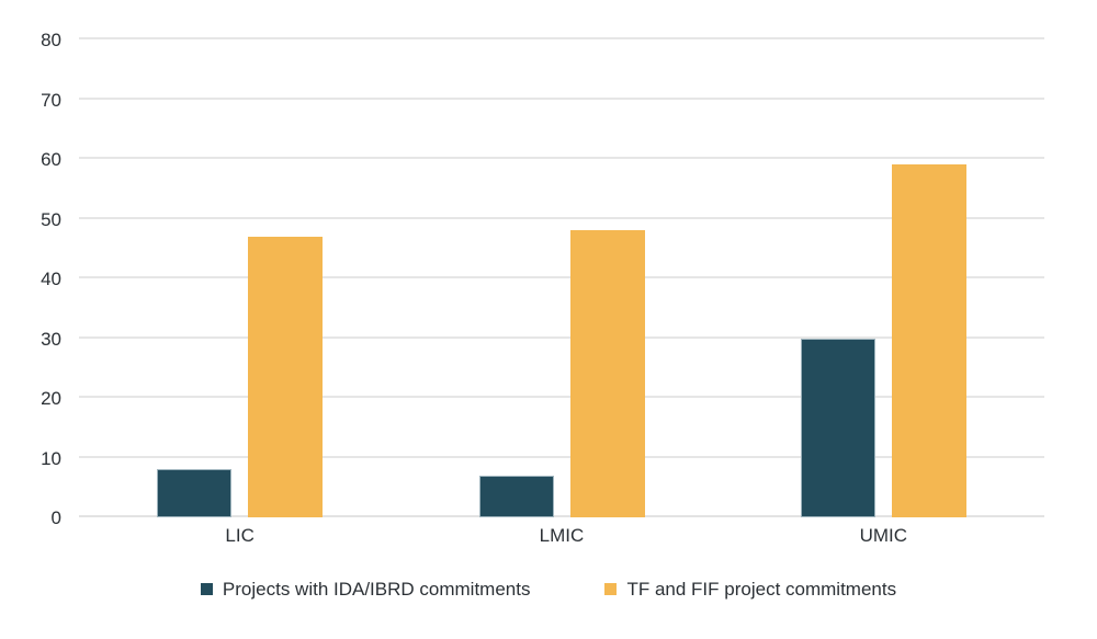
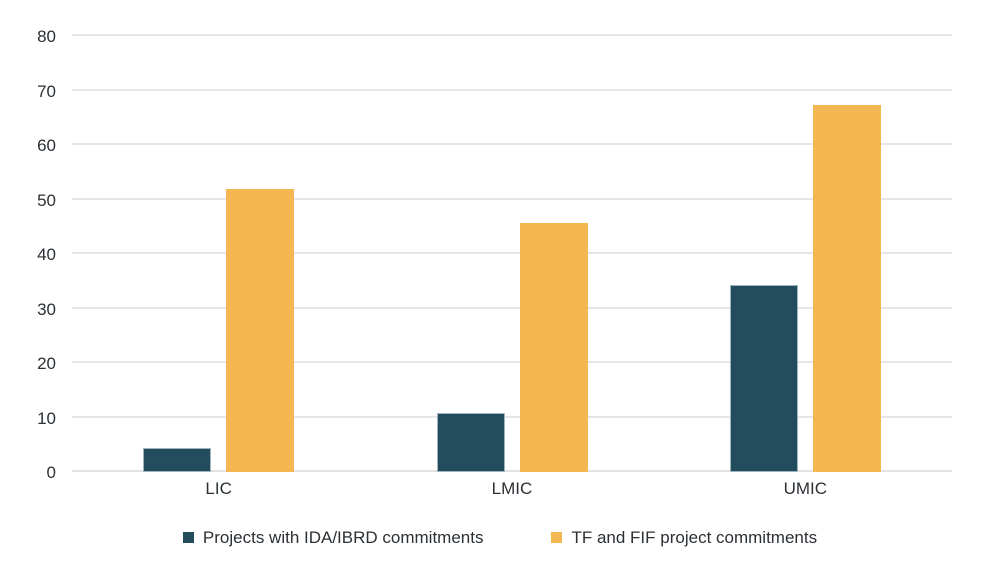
Projects with IDA/IBRD commitments/LIC: 8 -> 4
TF and FIF project commitments/LIC: 47 -> 52
Projects with IDA/IBRD commitments/LMIC: 7 -> 11
TF and FIF project commitments/LMIC: 48 -> 46
Projects with IDA/IBRD commitments/UMIC: 30 -> 34
TF and FIF project commitments/UMIC: 59 -> 67
